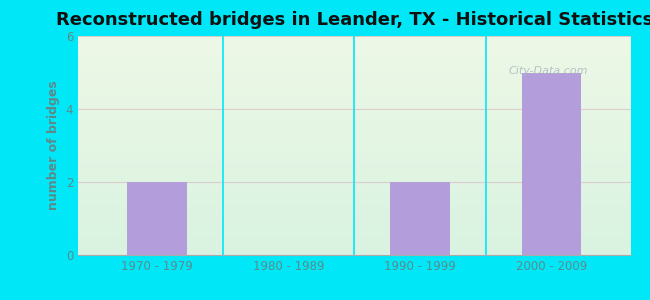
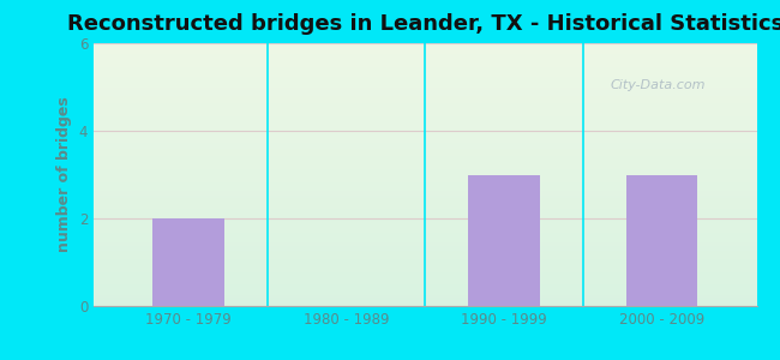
1990 - 1999: 2 -> 3
2000 - 2009: 5 -> 3
